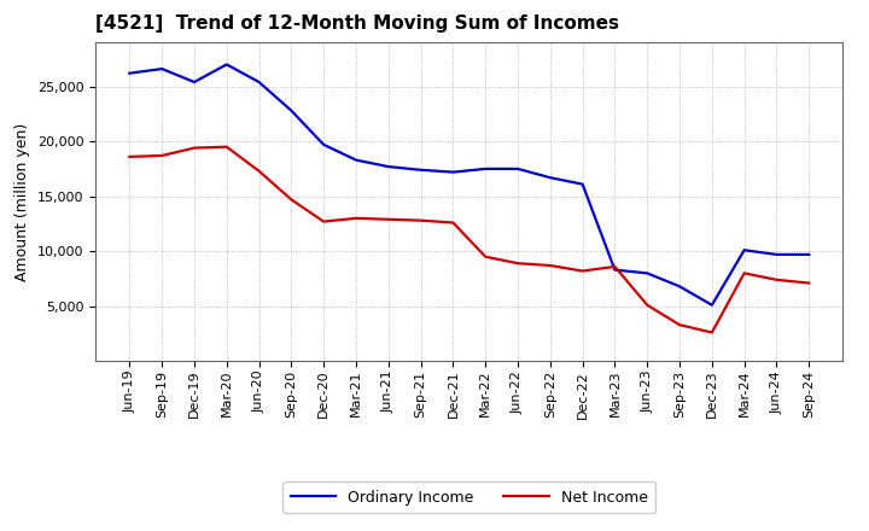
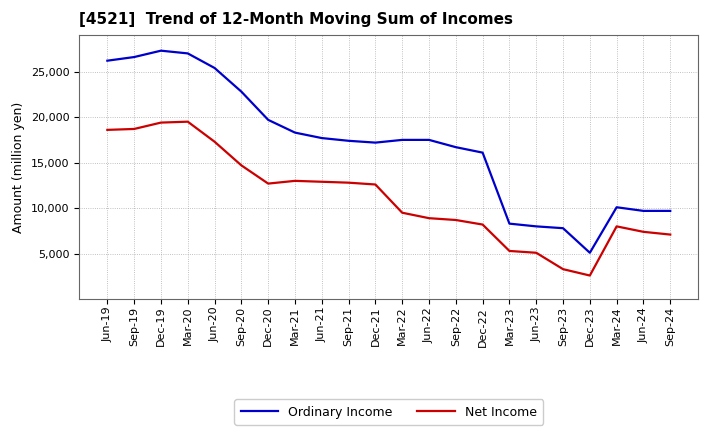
Ordinary Income/Dec-19: 25,400 -> 27,300
Net Income/Mar-23: 8,600 -> 5,300
Ordinary Income/Sep-23: 6,800 -> 7,800
